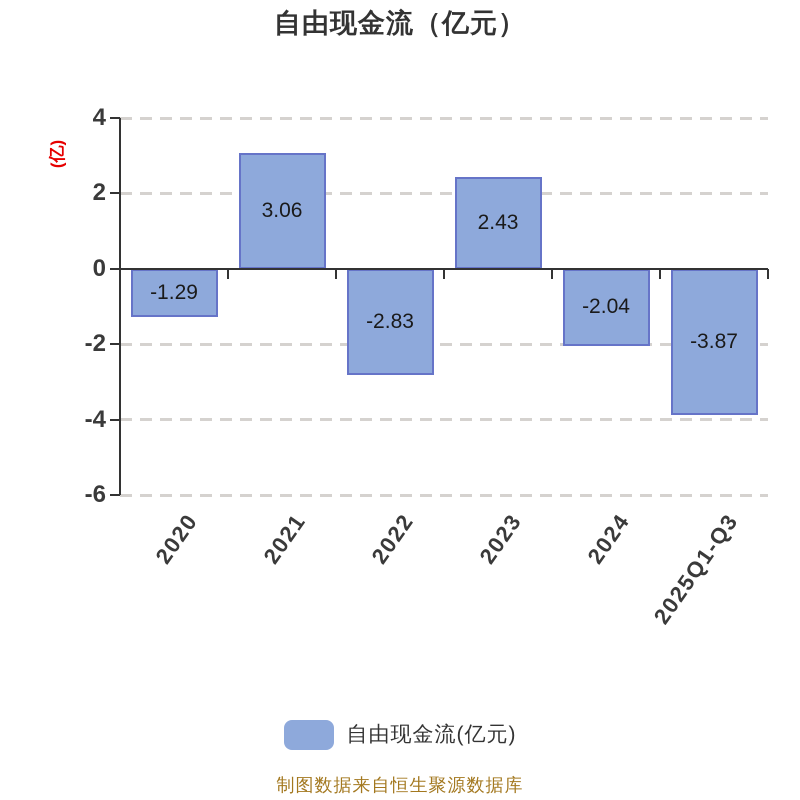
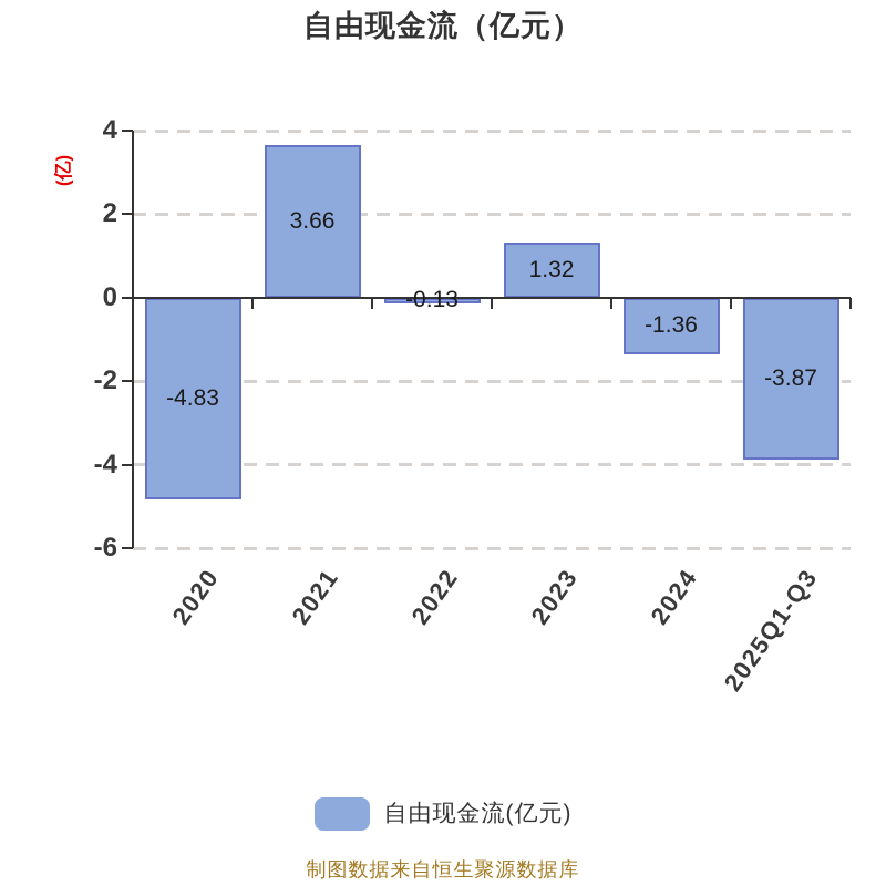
2020: -1.29 -> -4.83
2021: 3.06 -> 3.66
2022: -2.83 -> -0.13
2023: 2.43 -> 1.32
2024: -2.04 -> -1.36
